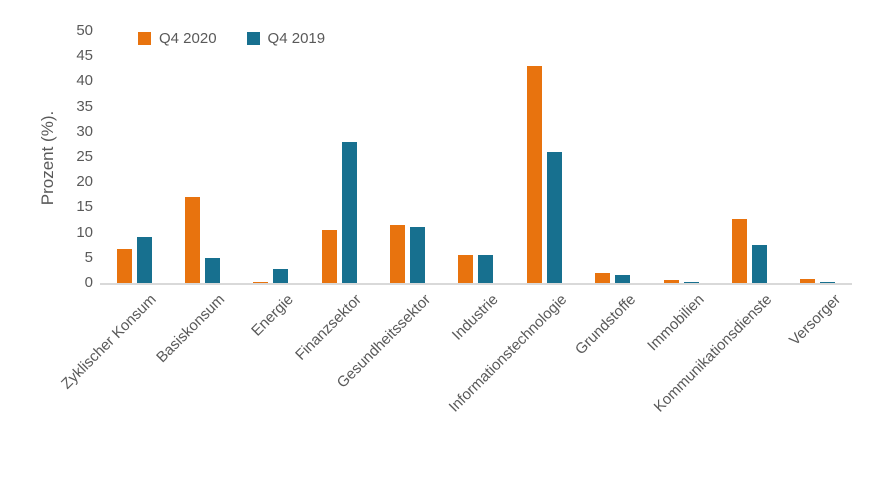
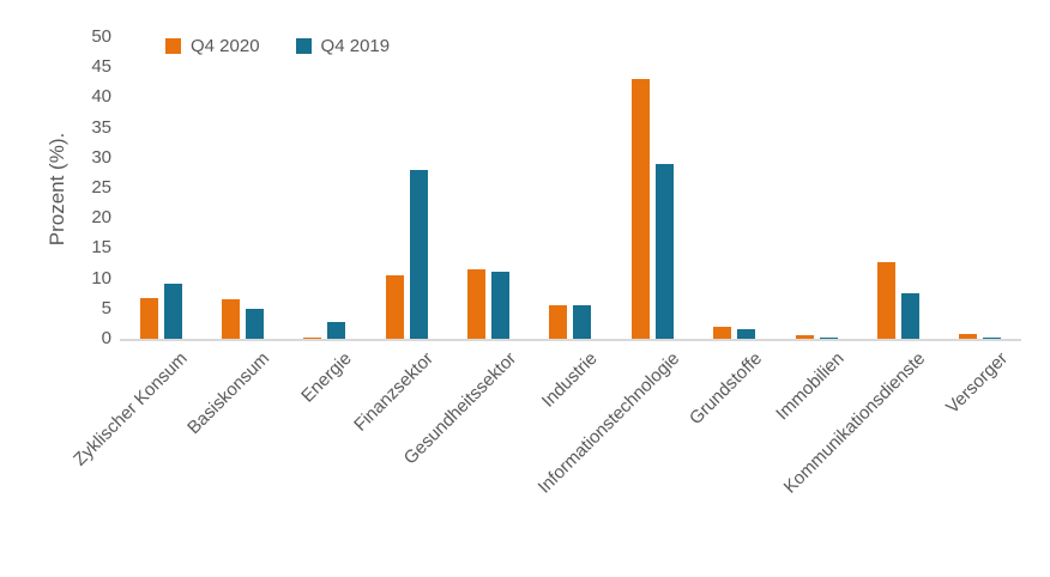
Q4 2020/Basiskonsum: 17 -> 7
Q4 2019/Informationstechnologie: 26 -> 29
